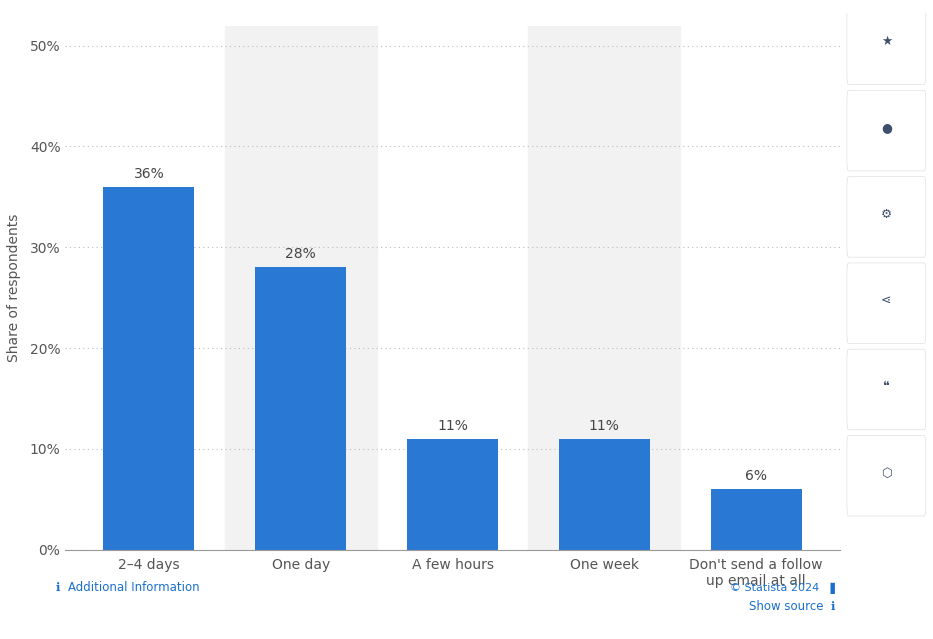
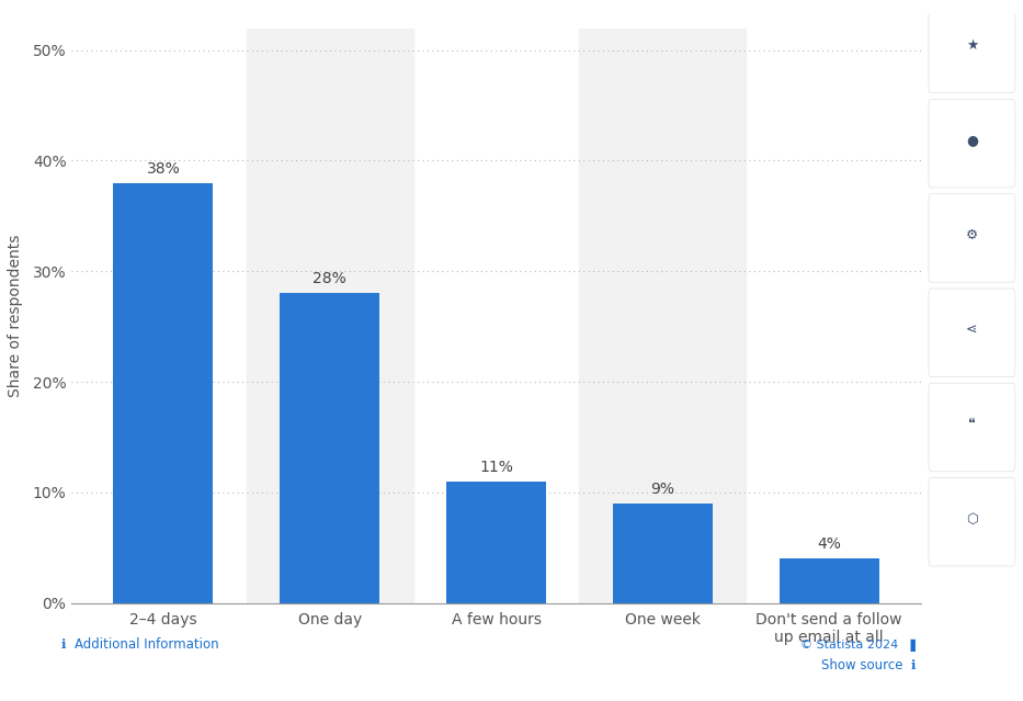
2–4 days: 36% -> 38%
One week: 11% -> 9%
Don't send a follow up email at all: 6% -> 4%
